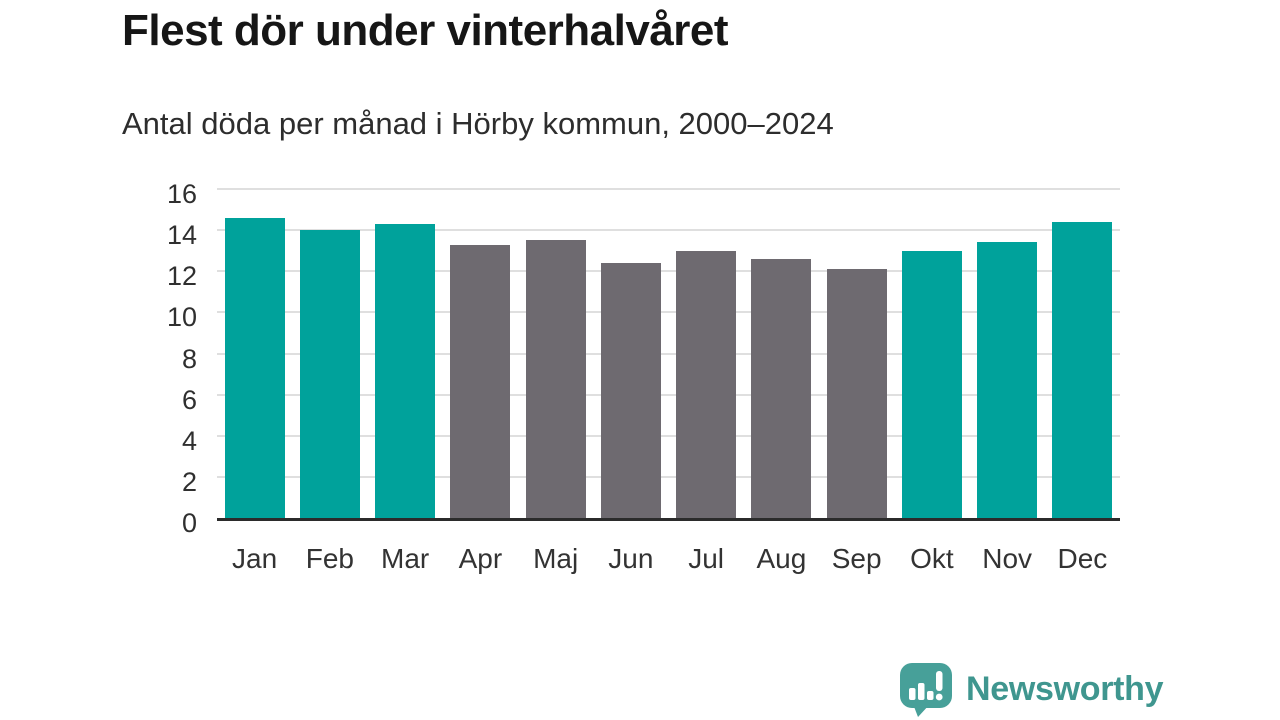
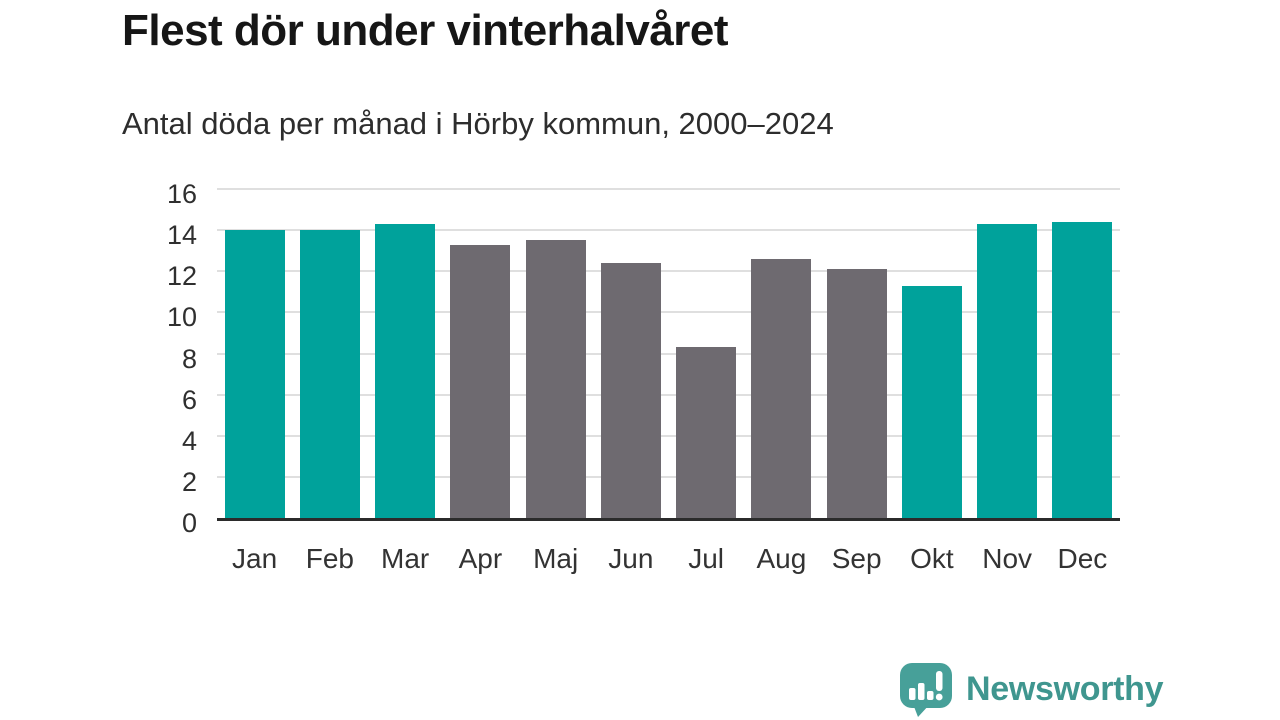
Jan: 14.6 -> 14.0
Jul: 13.0 -> 8.3
Okt: 13.0 -> 11.3
Nov: 13.4 -> 14.3
